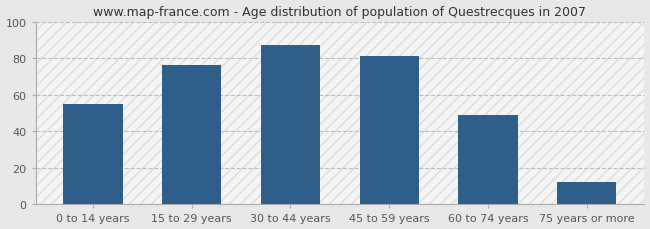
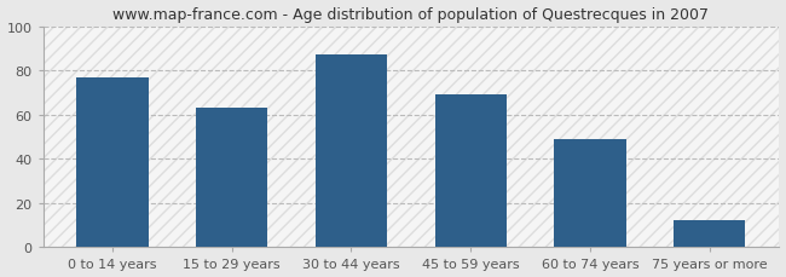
0 to 14 years: 55 -> 77
15 to 29 years: 76 -> 63
45 to 59 years: 81 -> 69
